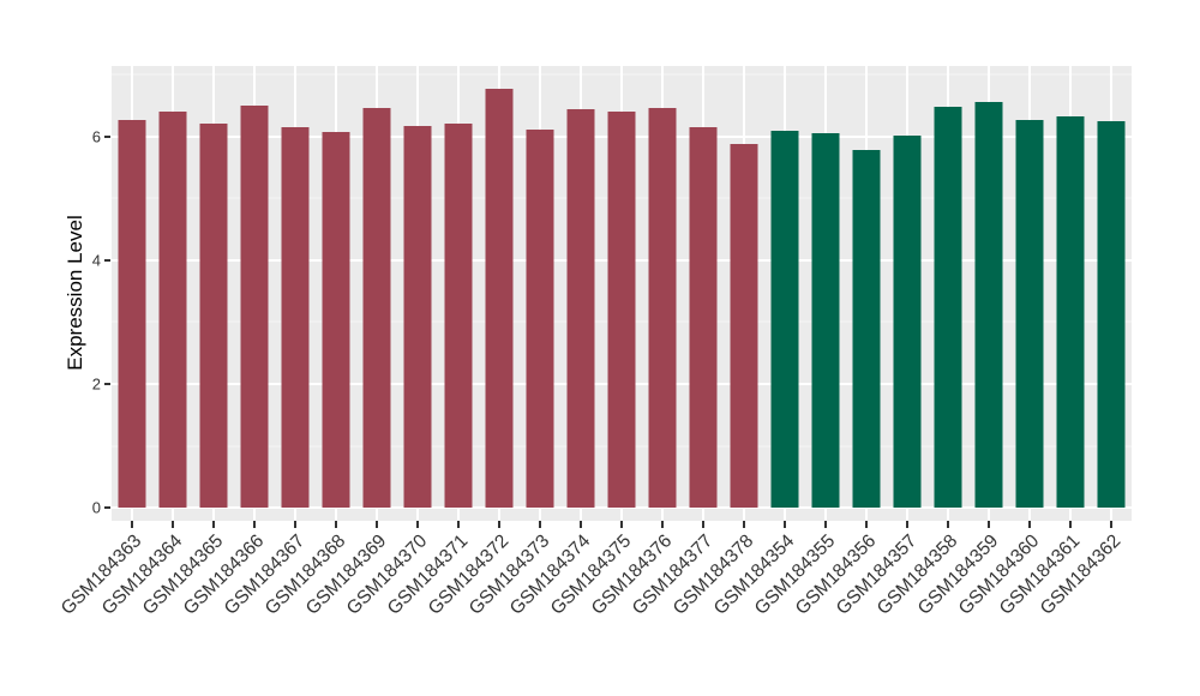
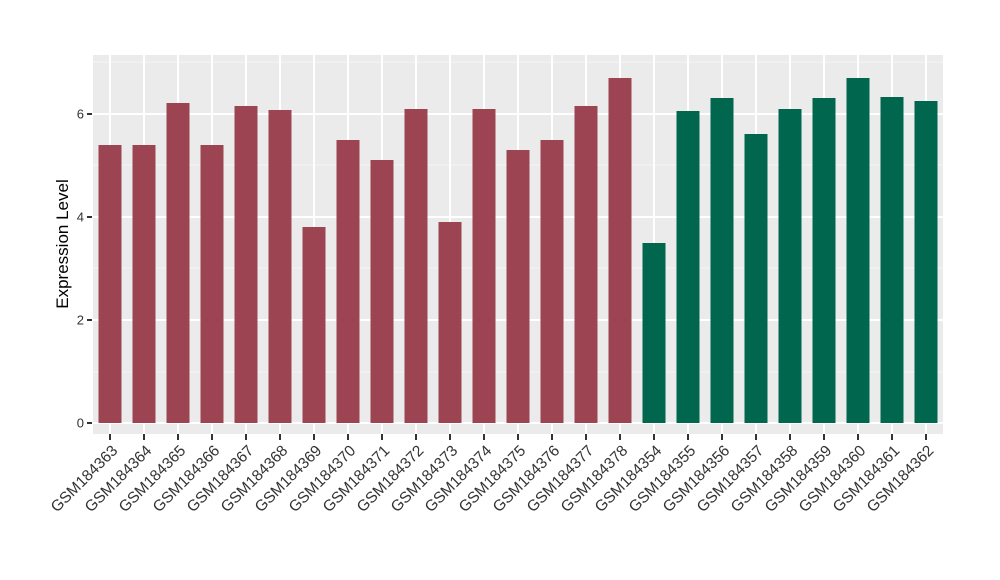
GSM184363: 6.3 -> 5.4
GSM184364: 6.4 -> 5.4
GSM184366: 6.5 -> 5.4
GSM184369: 6.5 -> 3.8
GSM184370: 6.2 -> 5.5
GSM184371: 6.2 -> 5.1
GSM184372: 6.8 -> 6.1
GSM184373: 6.1 -> 3.9
GSM184374: 6.4 -> 6.1
GSM184375: 6.4 -> 5.3
GSM184376: 6.5 -> 5.5
GSM184378: 5.9 -> 6.7
GSM184354: 6.1 -> 3.5
GSM184356: 5.8 -> 6.3
GSM184357: 6.0 -> 5.6
GSM184358: 6.5 -> 6.1
GSM184359: 6.6 -> 6.3
GSM184360: 6.3 -> 6.7
